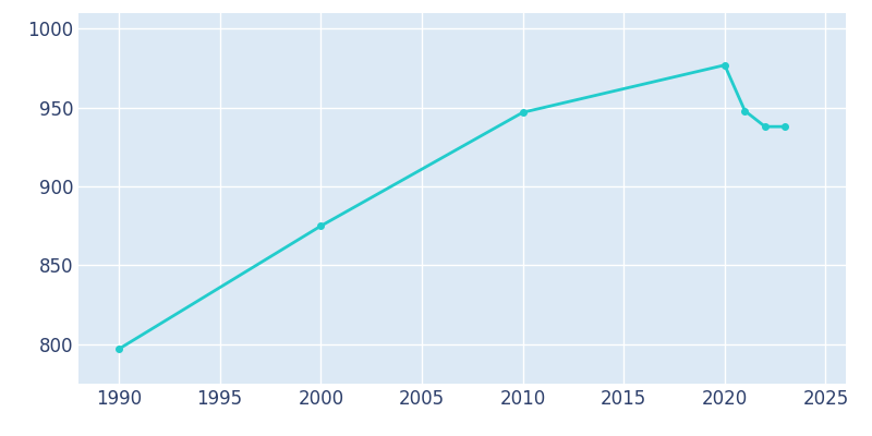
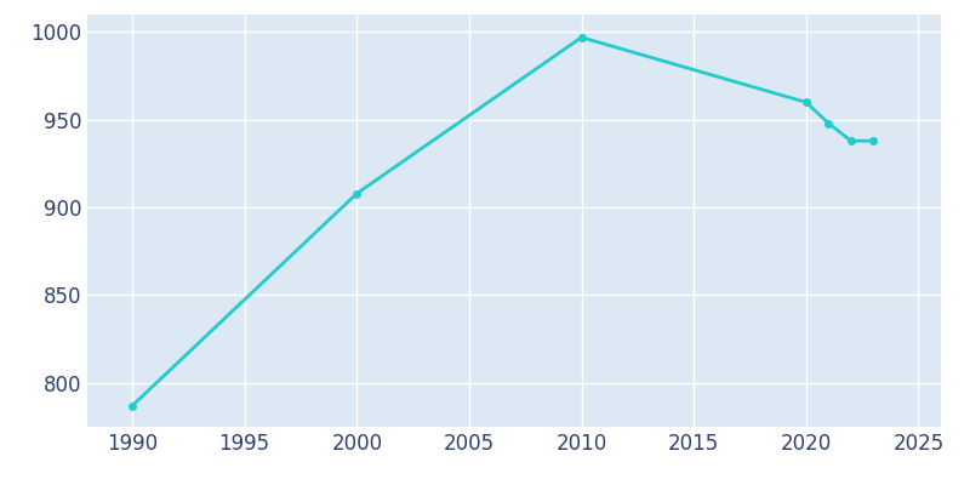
1990: 797 -> 787
2000: 875 -> 908
2010: 947 -> 997
2020: 977 -> 960
